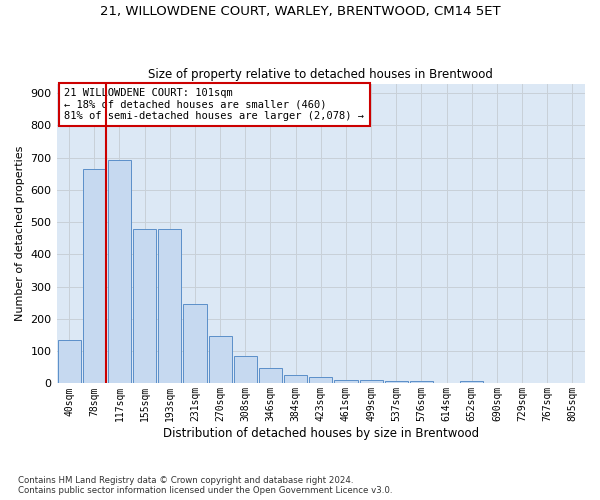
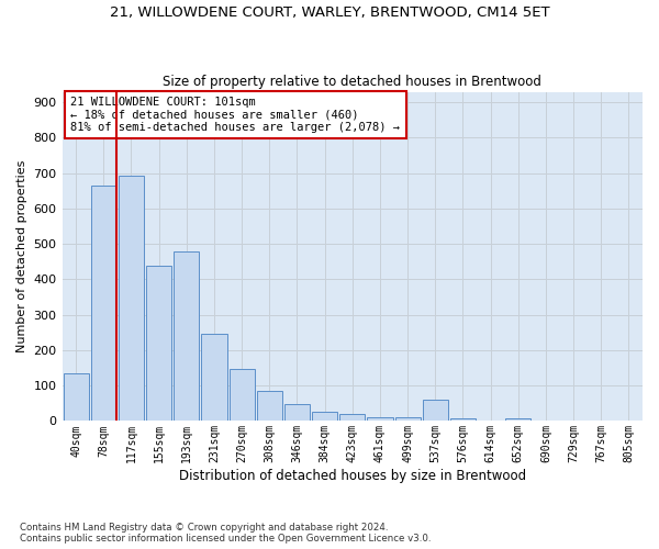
155sqm: 480 -> 440
537sqm: 6 -> 60
